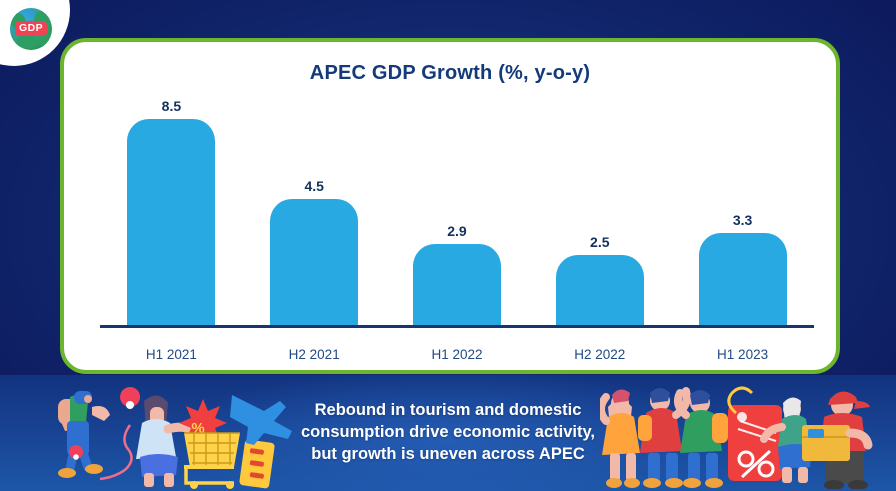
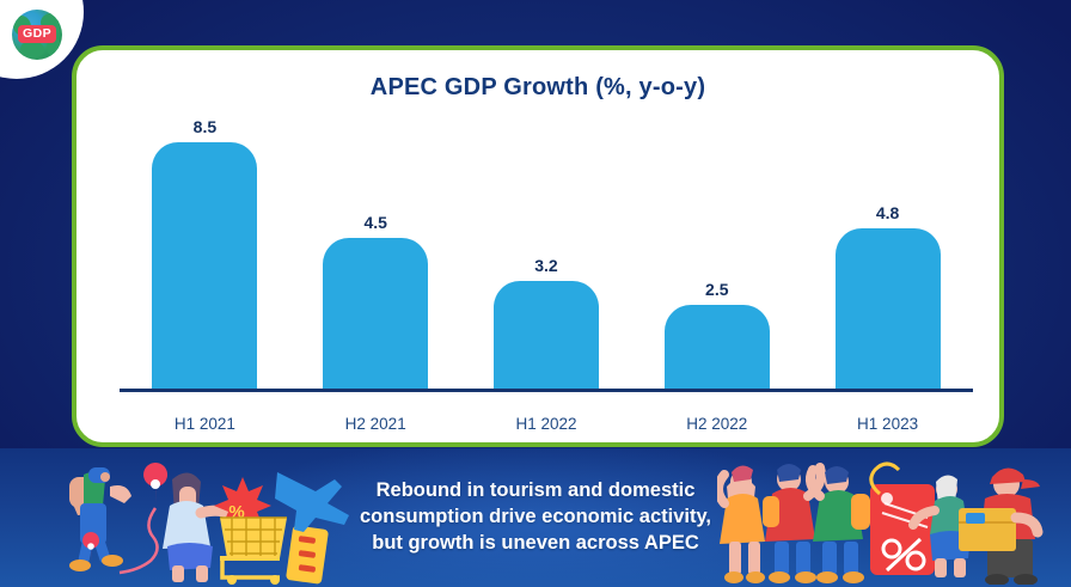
H1 2022: 2.9 -> 3.2
H1 2023: 3.3 -> 4.8
